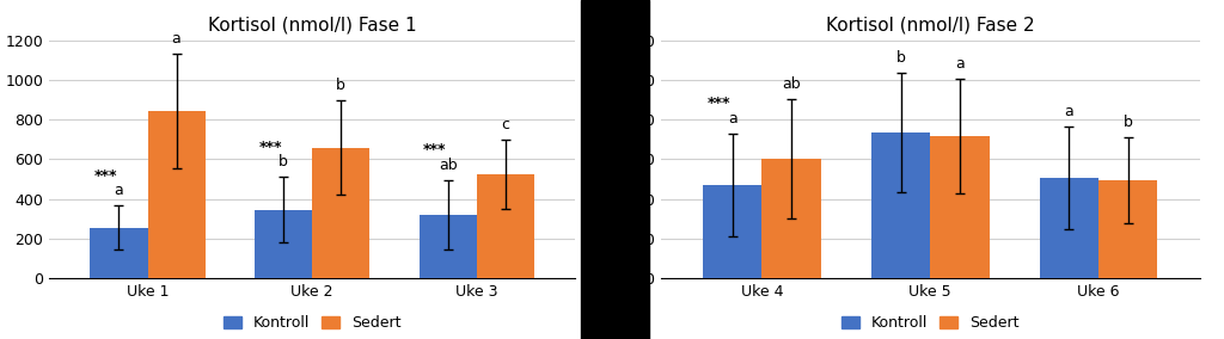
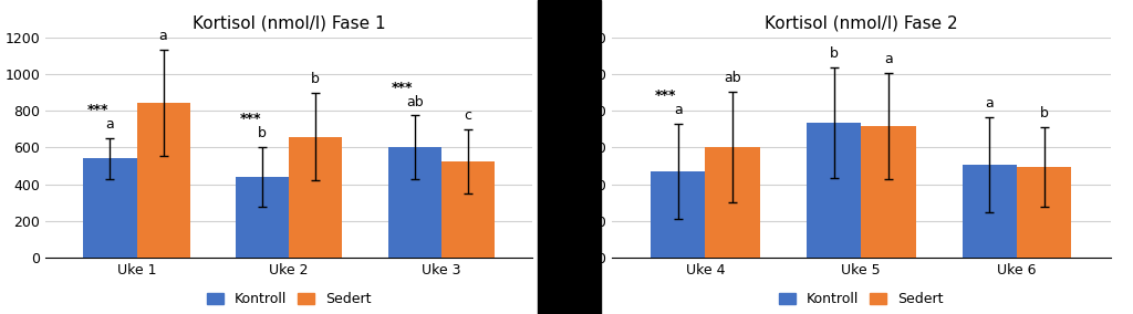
Kortisol (nmol/l) Fase 1/Kontroll/Uke 1: 260 -> 540
Kortisol (nmol/l) Fase 1/Kontroll/Uke 2: 340 -> 440
Kortisol (nmol/l) Fase 1/Kontroll/Uke 3: 320 -> 600
